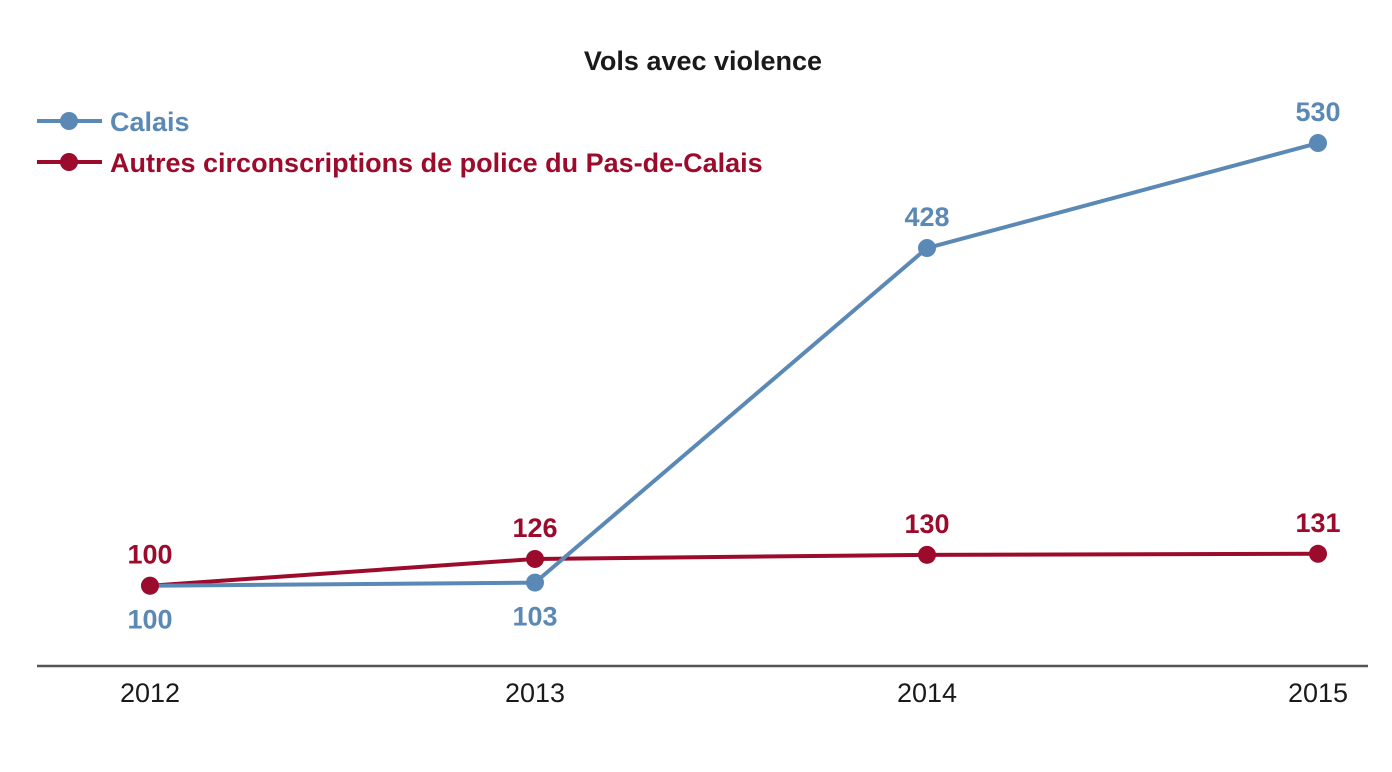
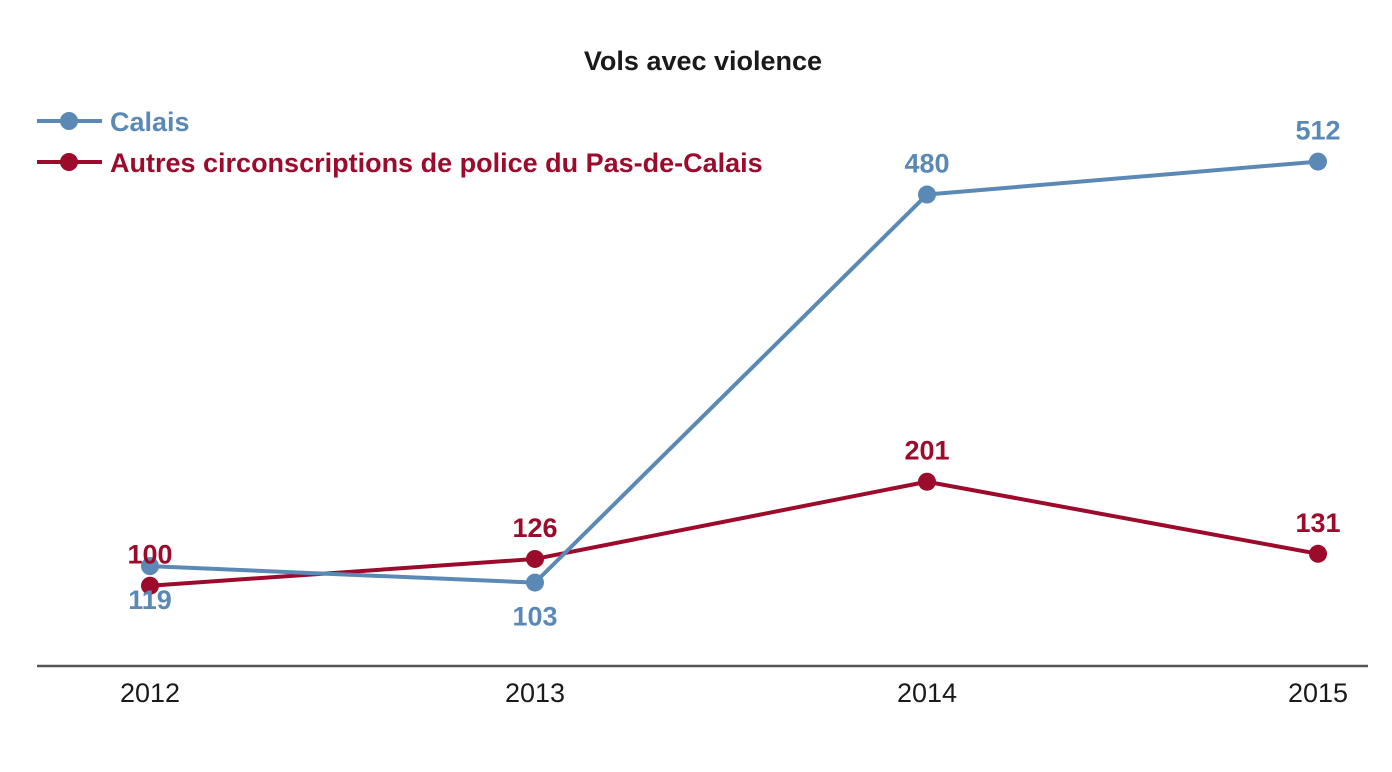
Calais/2012: 100 -> 119
Calais/2014: 428 -> 480
Autres circonscriptions de police du Pas-de-Calais/2014: 130 -> 201
Calais/2015: 530 -> 512
